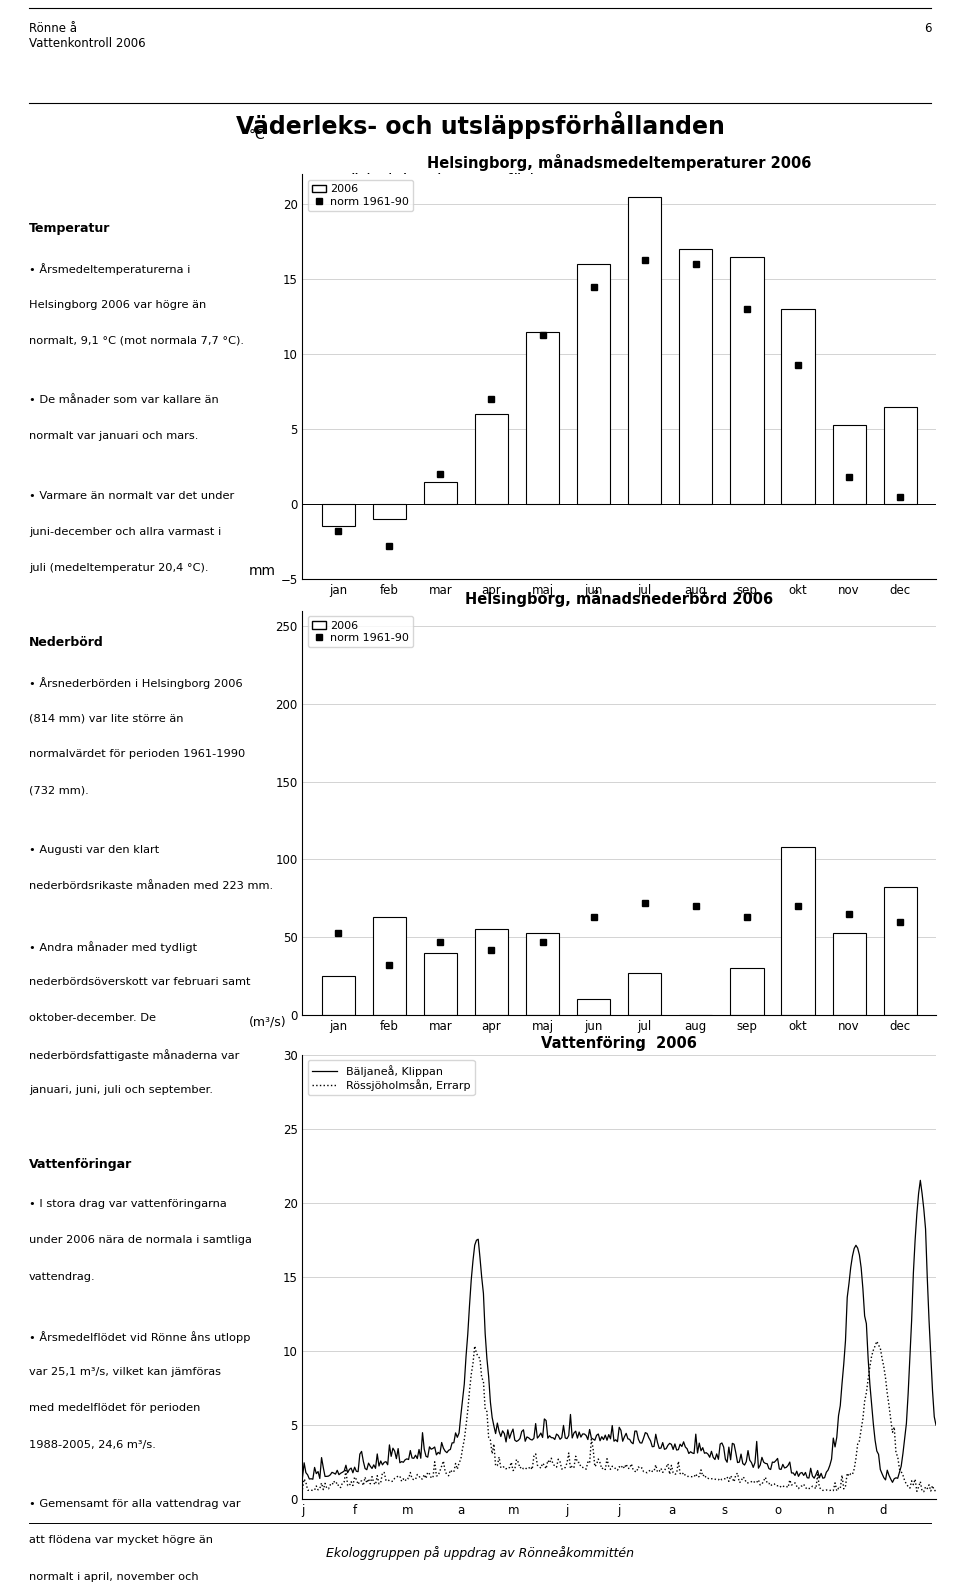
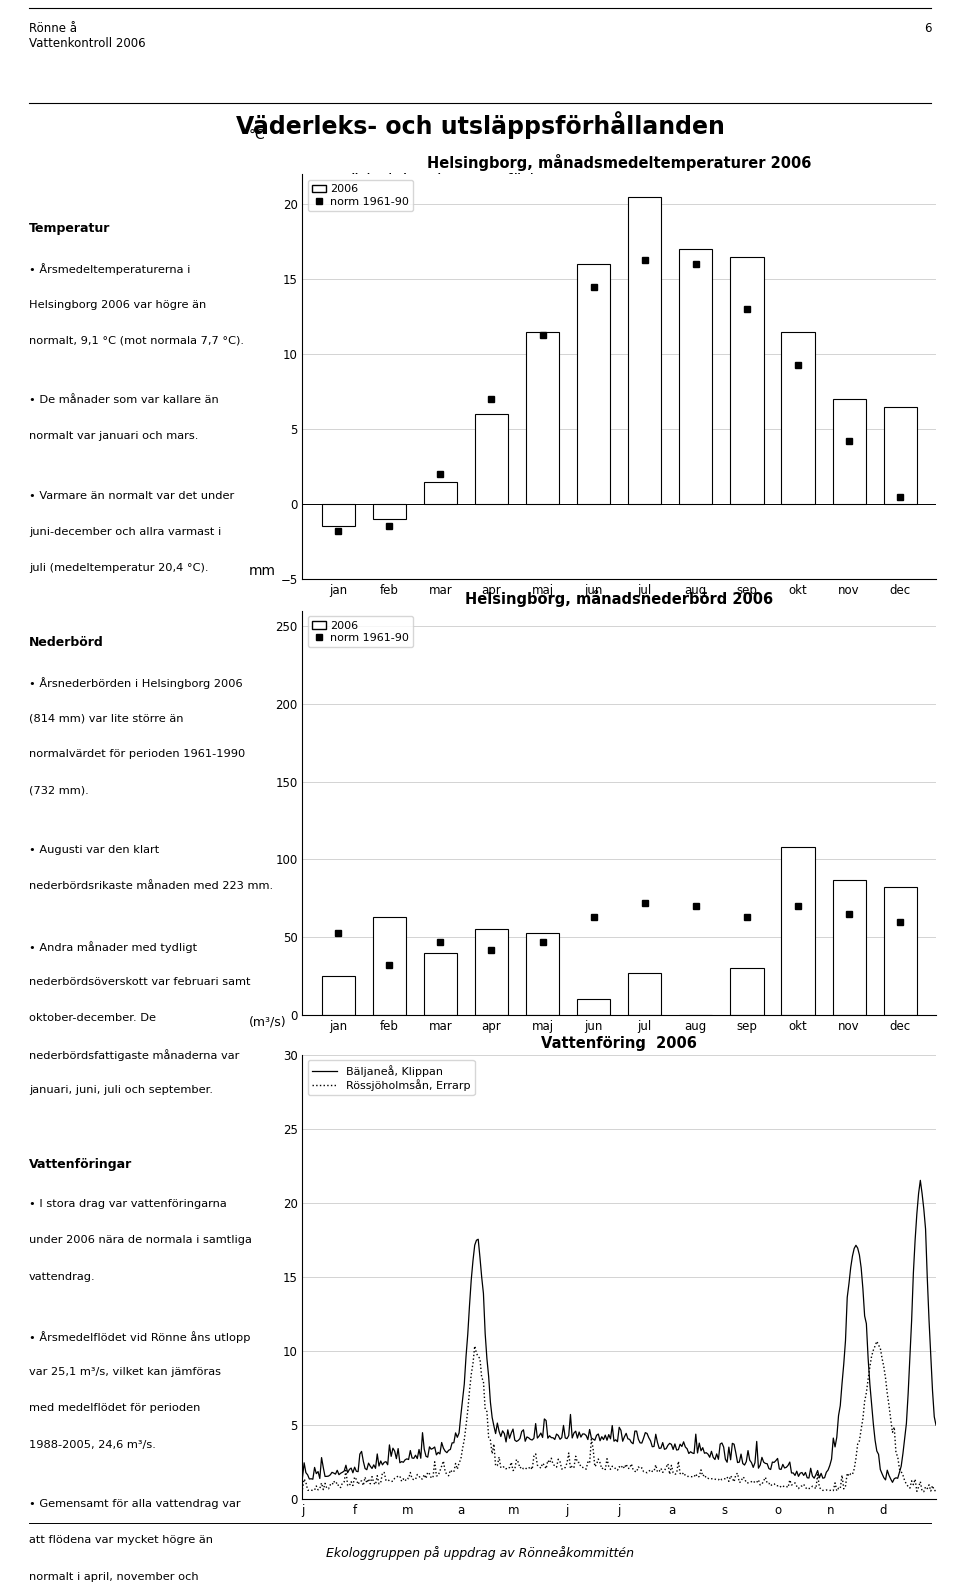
Helsingborg, månadsmedeltemperaturer 2006/norm 1961-90/feb: -2.8 -> -1.5
Helsingborg, månadsmedeltemperaturer 2006/2006/okt: 13.0 -> 11.5
Helsingborg, månadsmedeltemperaturer 2006/2006/nov: 5.3 -> 7.0
Helsingborg, månadsmedeltemperaturer 2006/norm 1961-90/nov: 1.8 -> 4.2
Helsingborg, månadsnederbörd 2006/2006/nov: 53 -> 87
